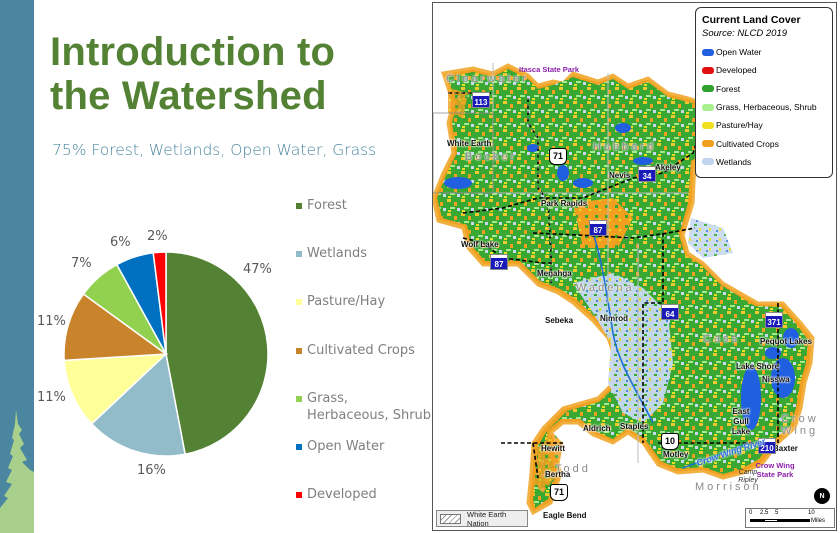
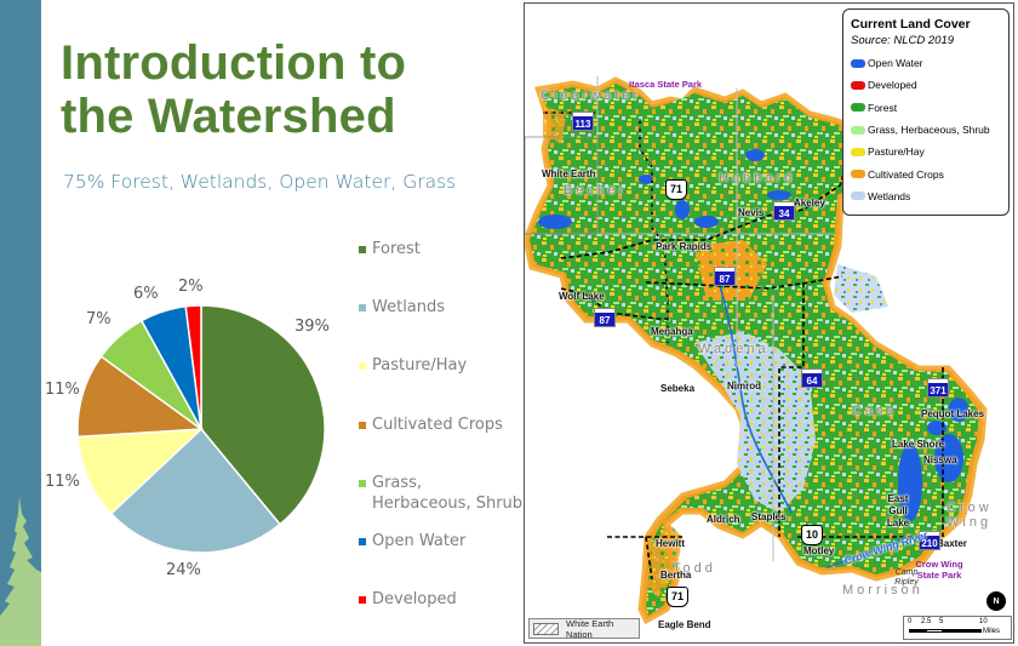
Forest: 47% -> 39%
Wetlands: 16% -> 24%
